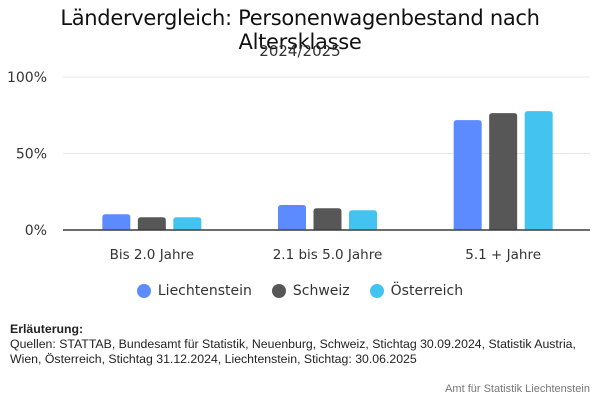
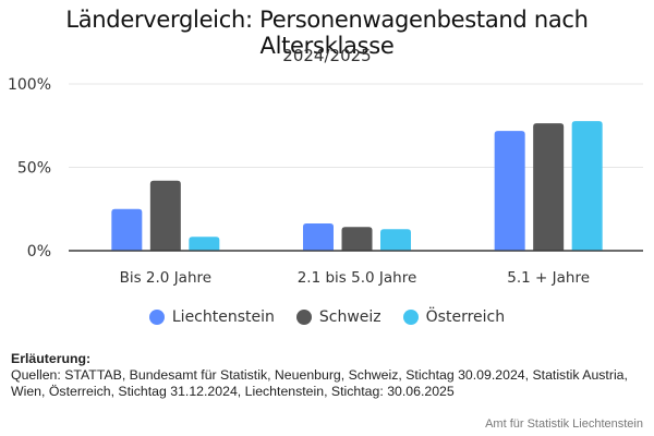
Liechtenstein/Bis 2.0 Jahre: 10% -> 25%
Schweiz/Bis 2.0 Jahre: 8% -> 42%
